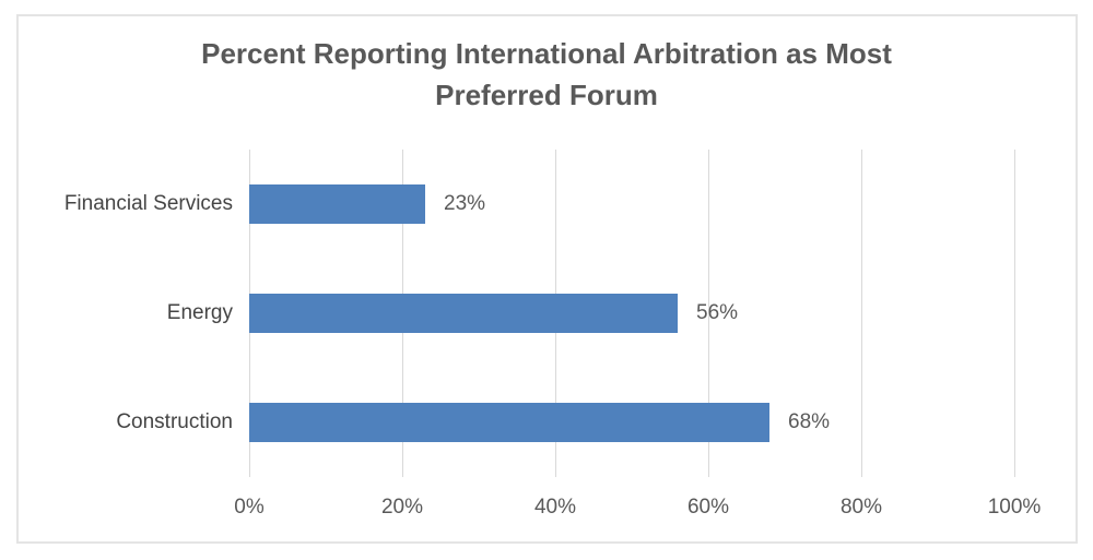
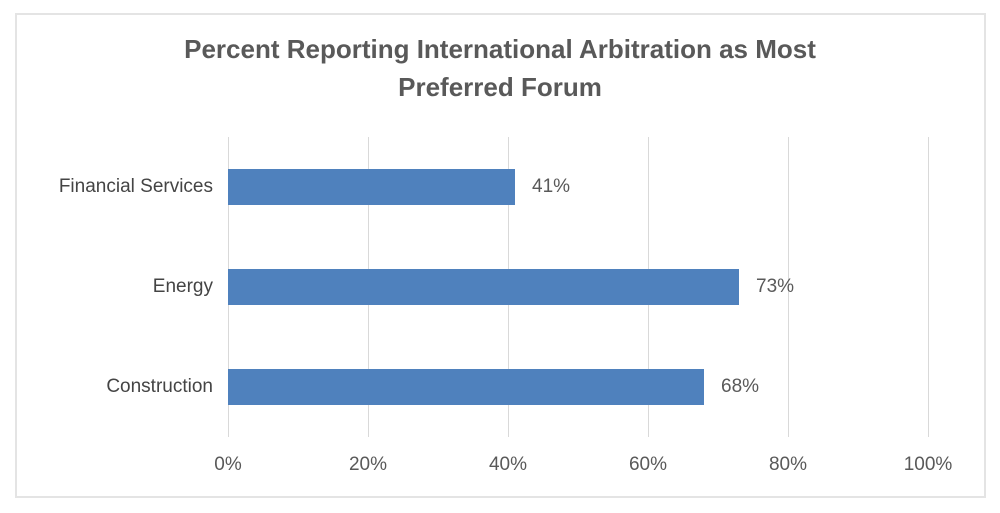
Financial Services: 23% -> 41%
Energy: 56% -> 73%
